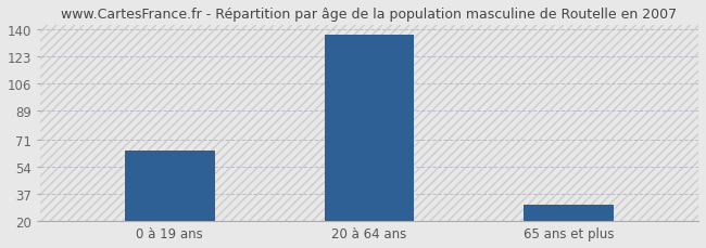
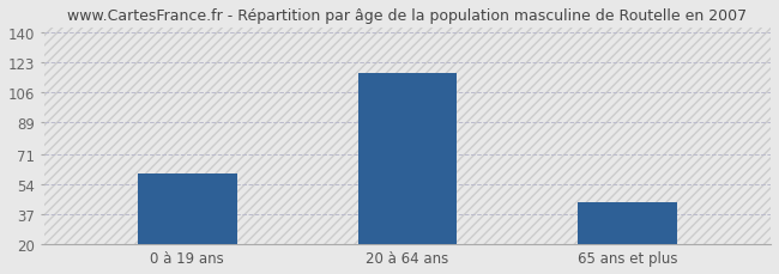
0 à 19 ans: 64 -> 60
20 à 64 ans: 137 -> 117
65 ans et plus: 30 -> 44
